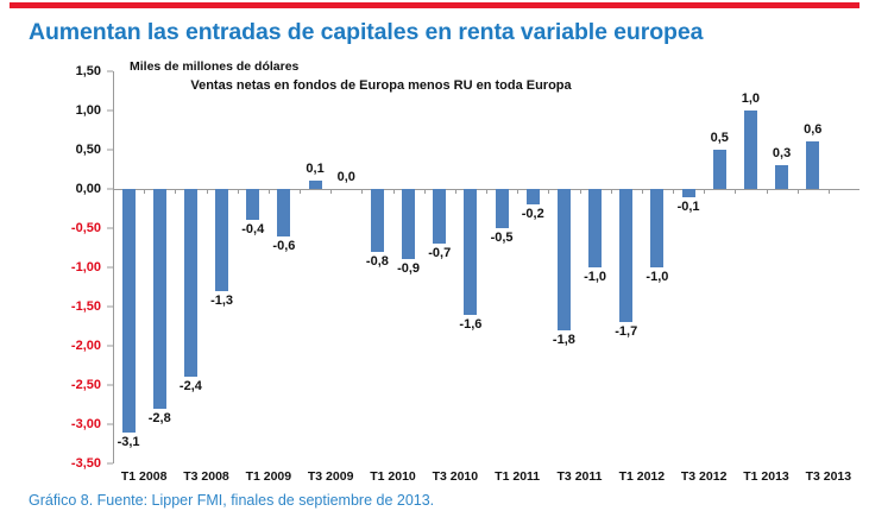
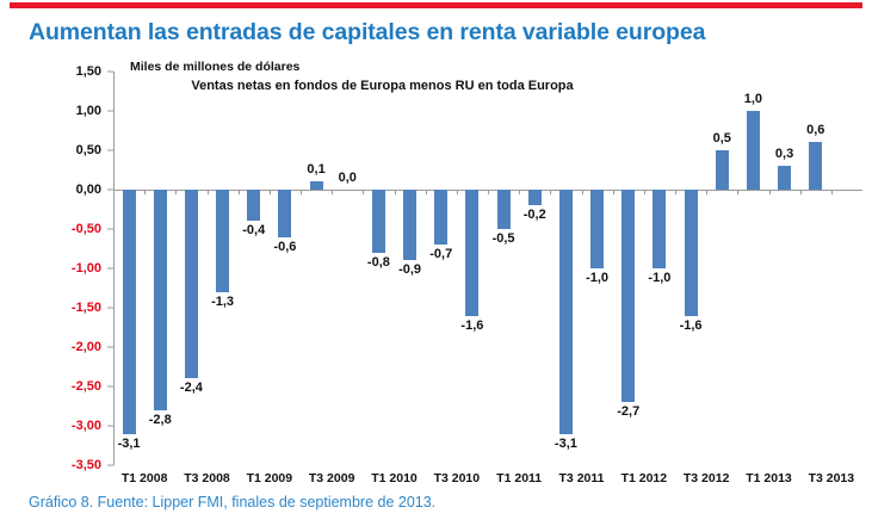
T3 2011: -1,8 -> -3,1
T1 2012: -1,7 -> -2,7
T3 2012: -0,1 -> -1,6
